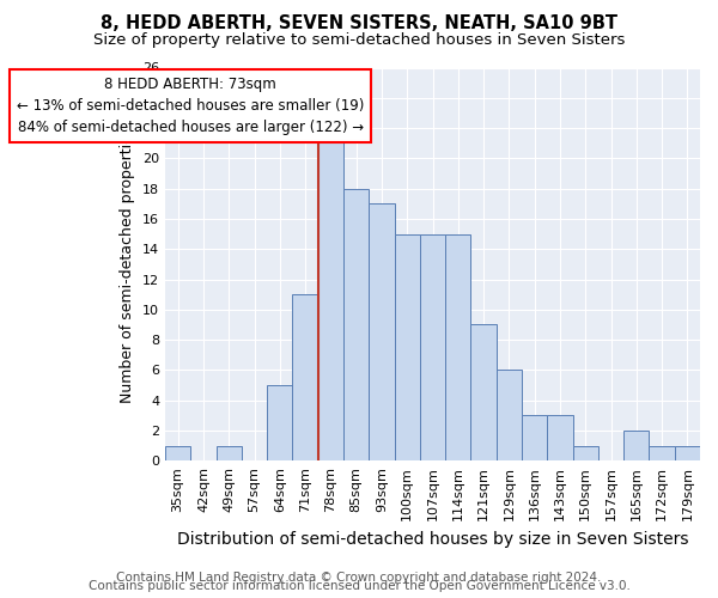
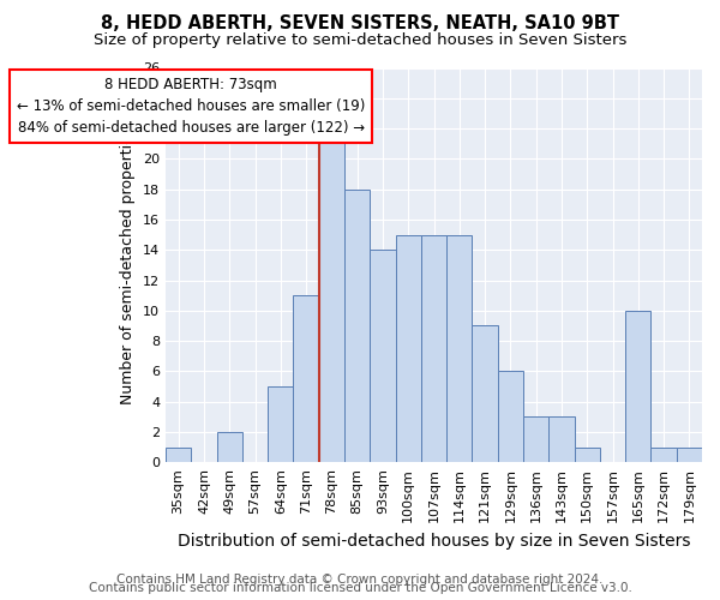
49sqm: 1 -> 2
93sqm: 17 -> 14
165sqm: 2 -> 10
